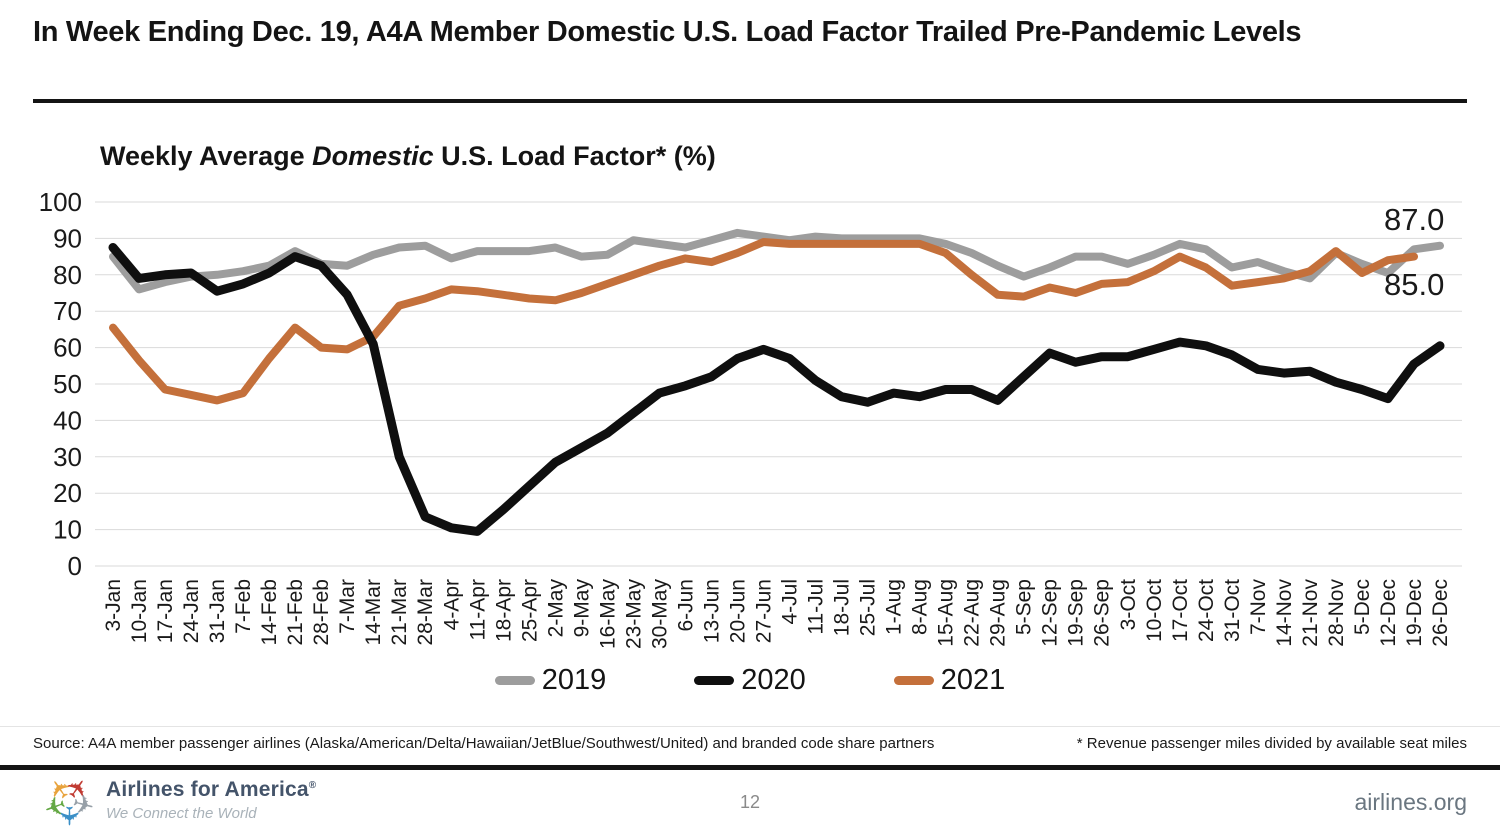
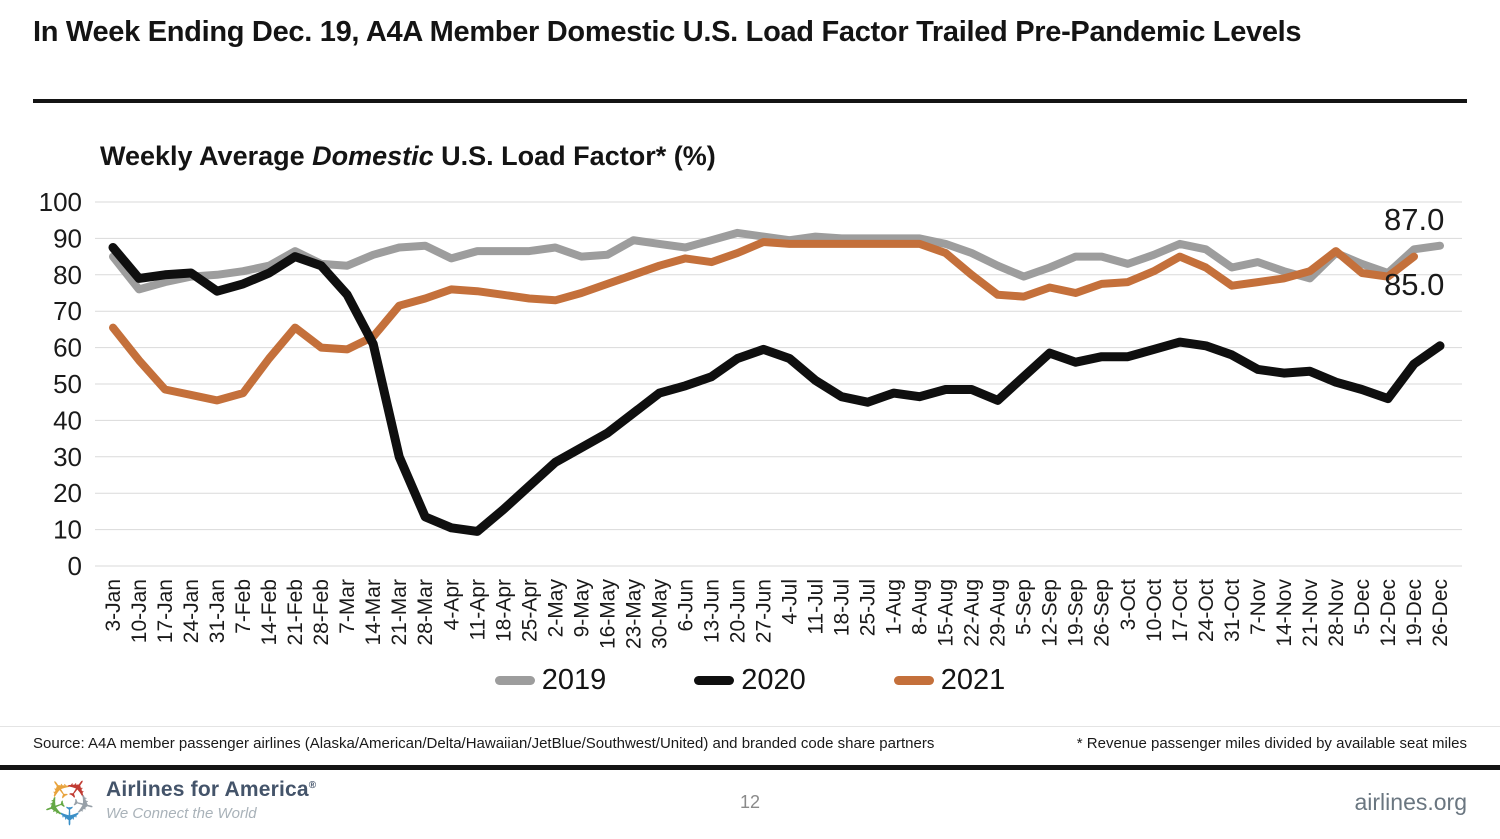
2021/12-Dec: 84 -> 80
